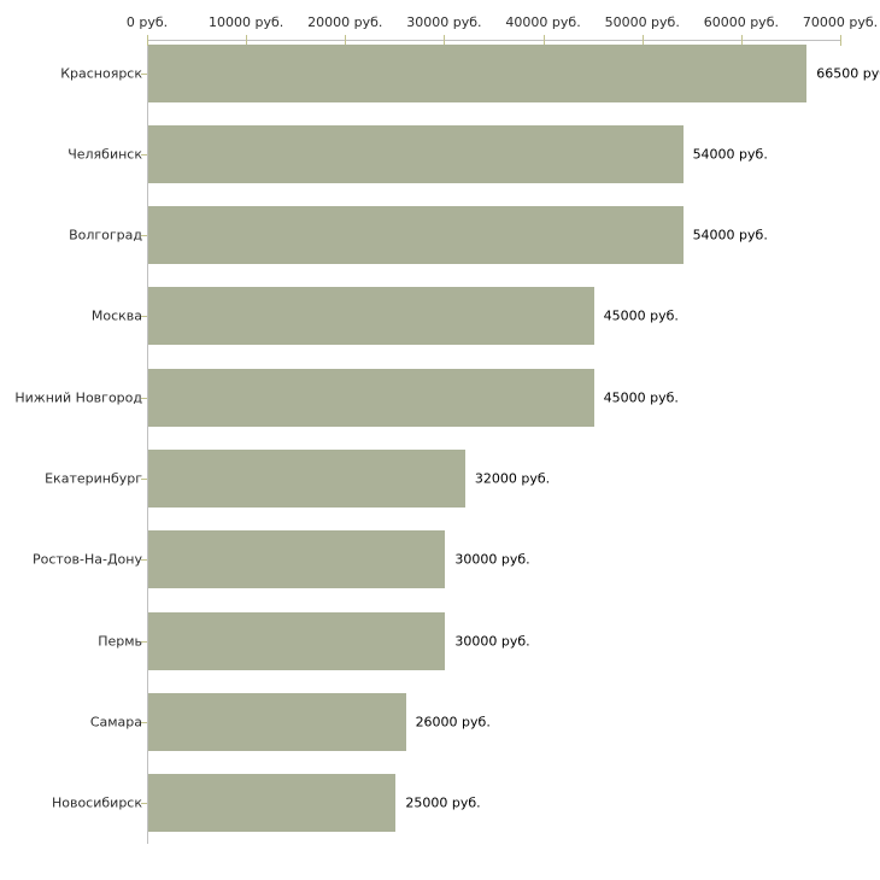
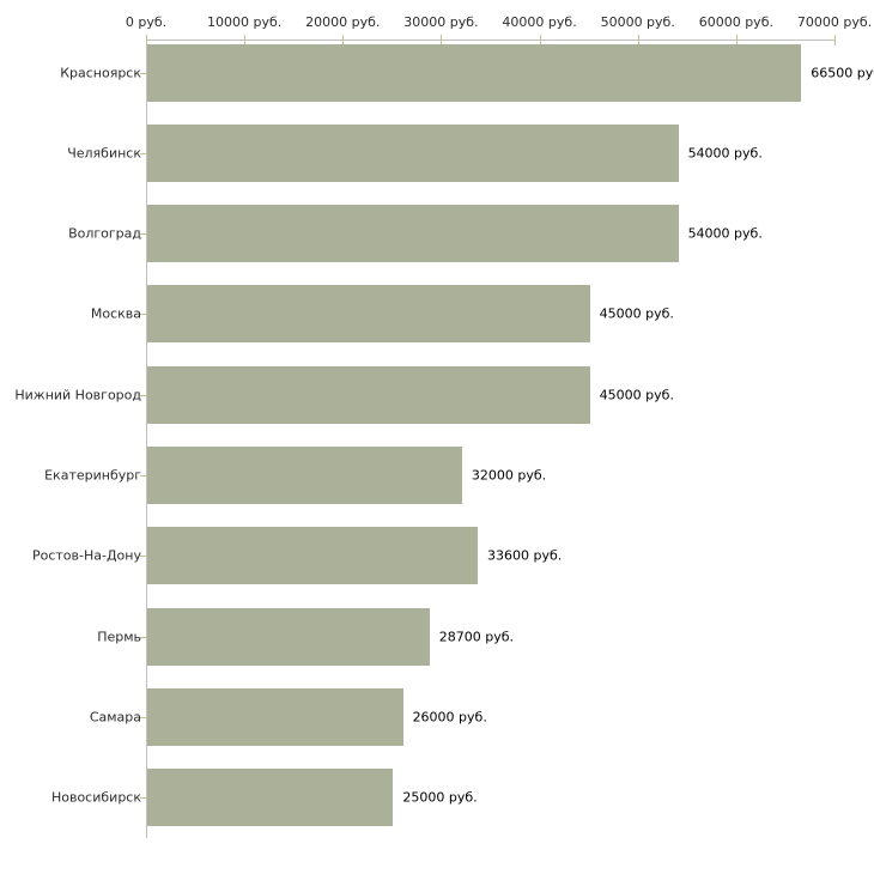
Ростов-На-Дону: 30000 -> 33600
Пермь: 30000 -> 28700
